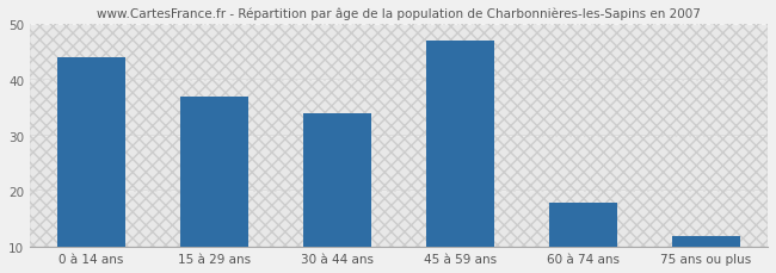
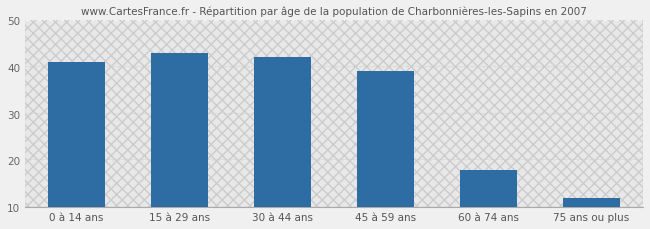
0 à 14 ans: 44 -> 41
15 à 29 ans: 37 -> 43
30 à 44 ans: 34 -> 42
45 à 59 ans: 47 -> 39
